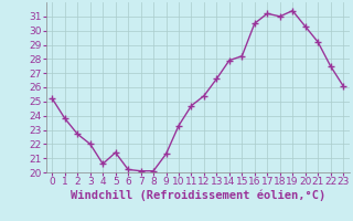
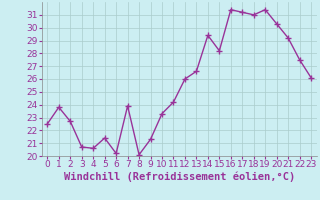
0: 25.2 -> 22.5
3: 22.0 -> 20.7
7: 20.1 -> 23.9
11: 24.7 -> 24.2
12: 25.4 -> 26.0
14: 27.9 -> 29.4
16: 30.5 -> 31.4
